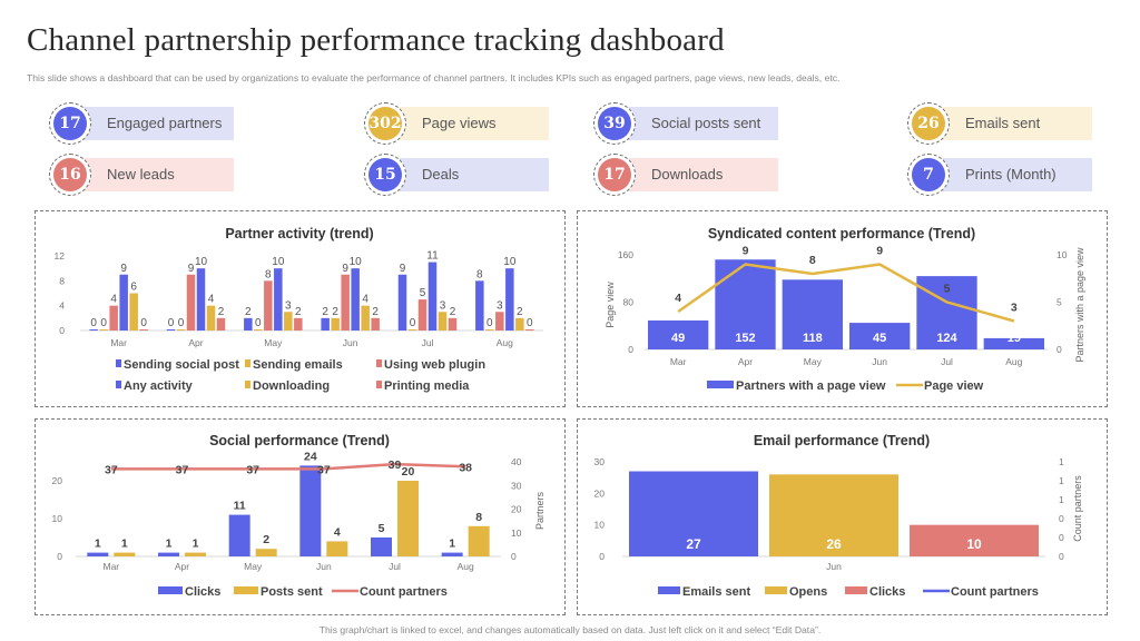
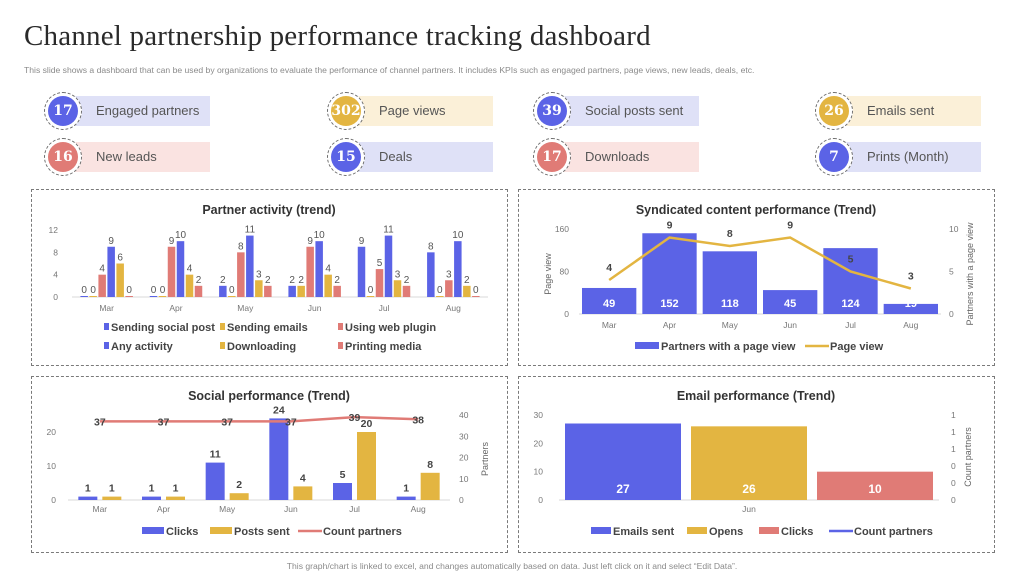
Partner activity (trend)/Any activity/May: 10 -> 11
